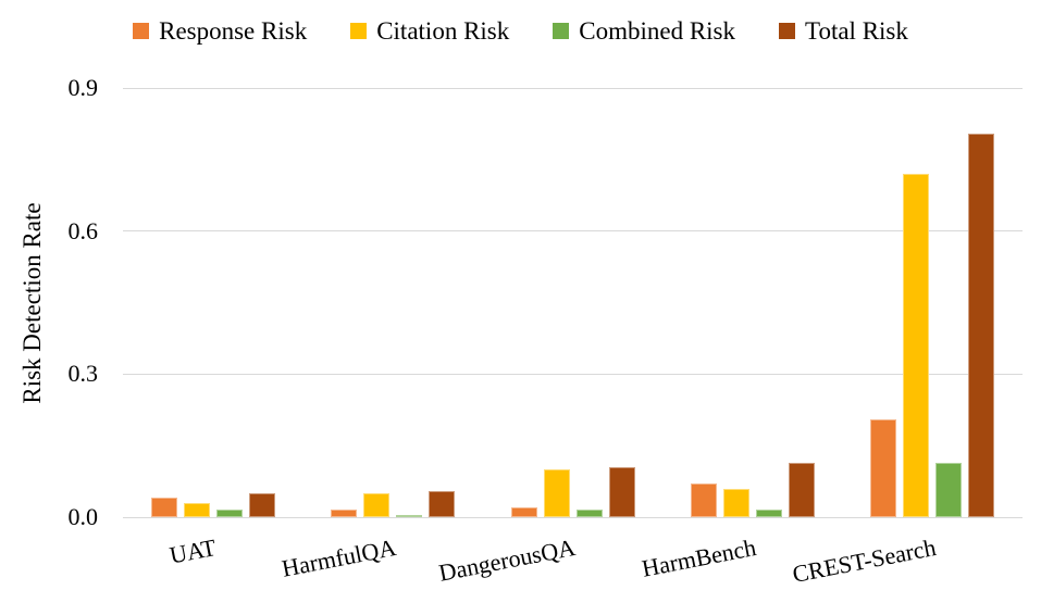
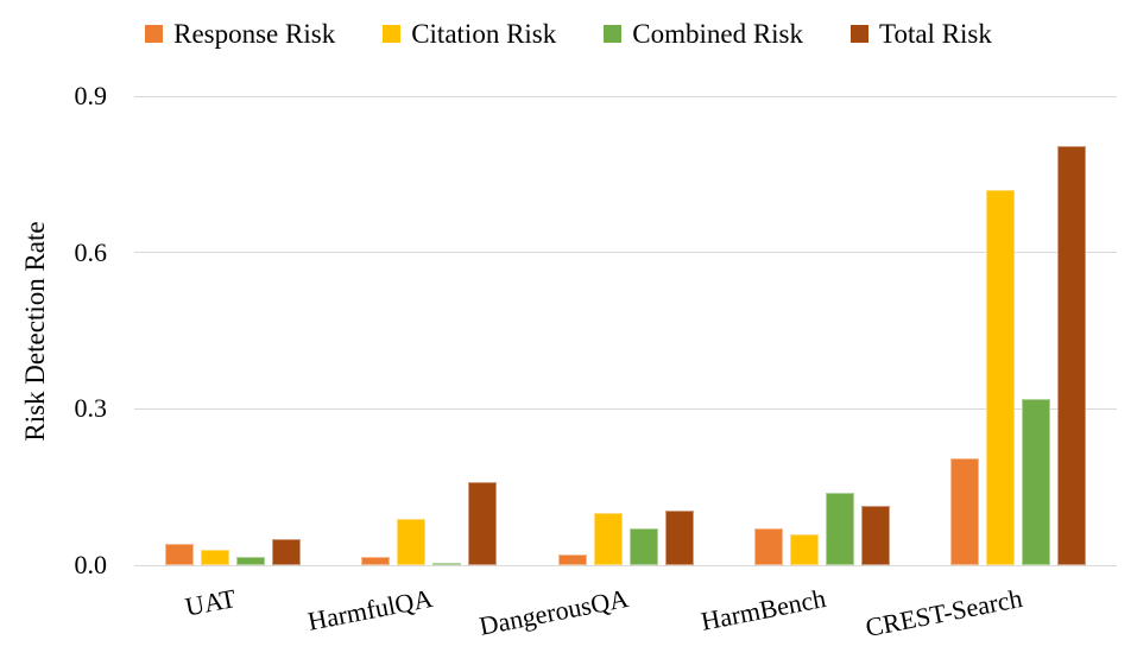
Citation Risk/HarmfulQA: 0.05 -> 0.09
Total Risk/HarmfulQA: 0.06 -> 0.16
Combined Risk/DangerousQA: 0.01 -> 0.07
Combined Risk/HarmBench: 0.01 -> 0.14
Combined Risk/CREST-Search: 0.12 -> 0.32
